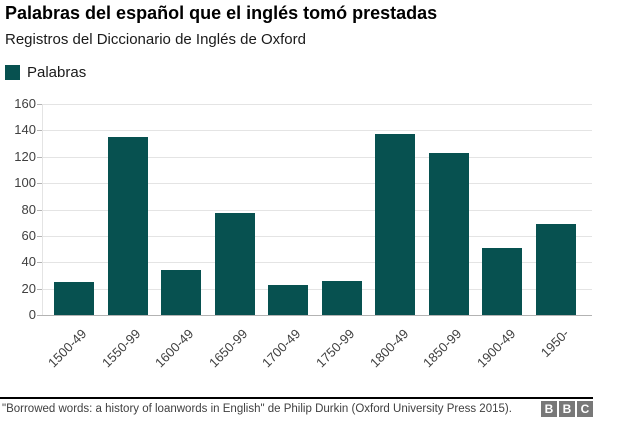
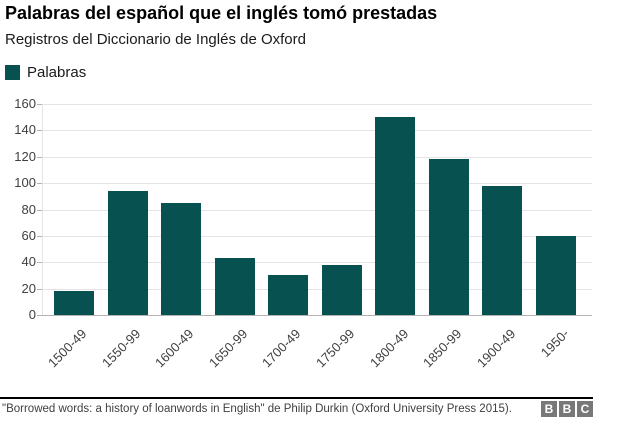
1500-49: 25 -> 18
1550-99: 135 -> 94
1600-49: 34 -> 85
1650-99: 77 -> 43
1700-49: 23 -> 30
1750-99: 26 -> 38
1800-49: 137 -> 150
1850-99: 123 -> 118
1900-49: 51 -> 98
1950-: 69 -> 60
